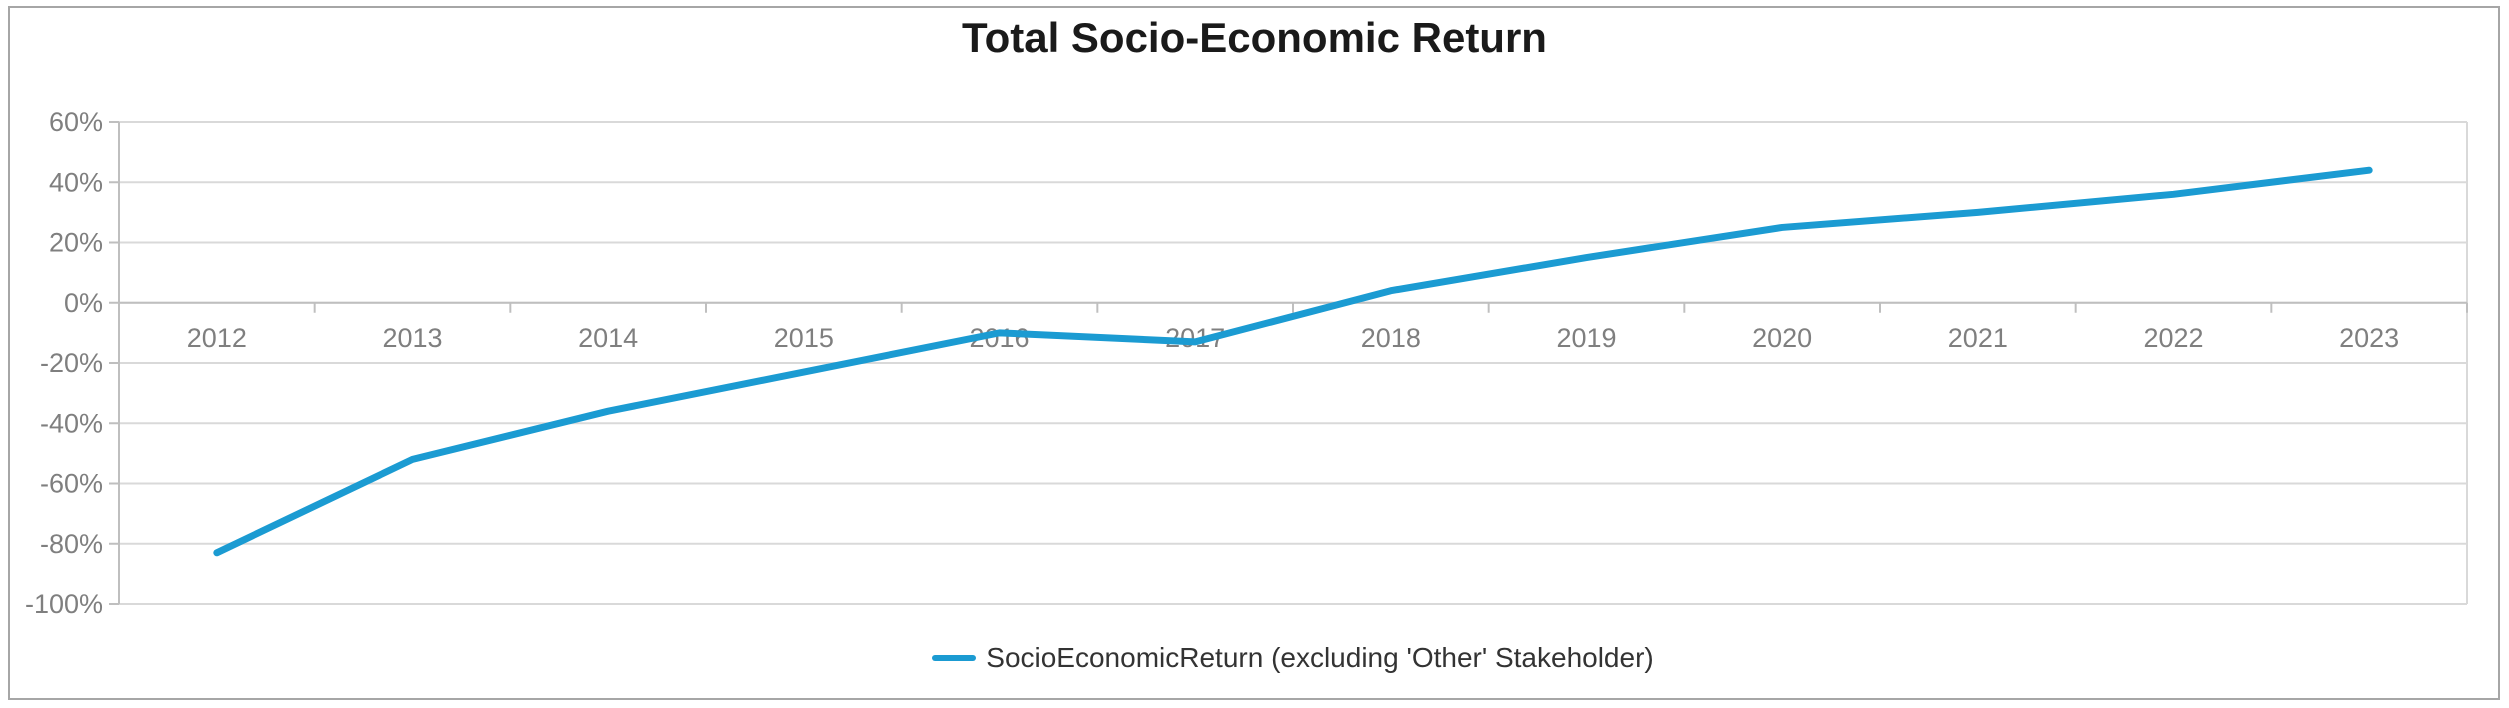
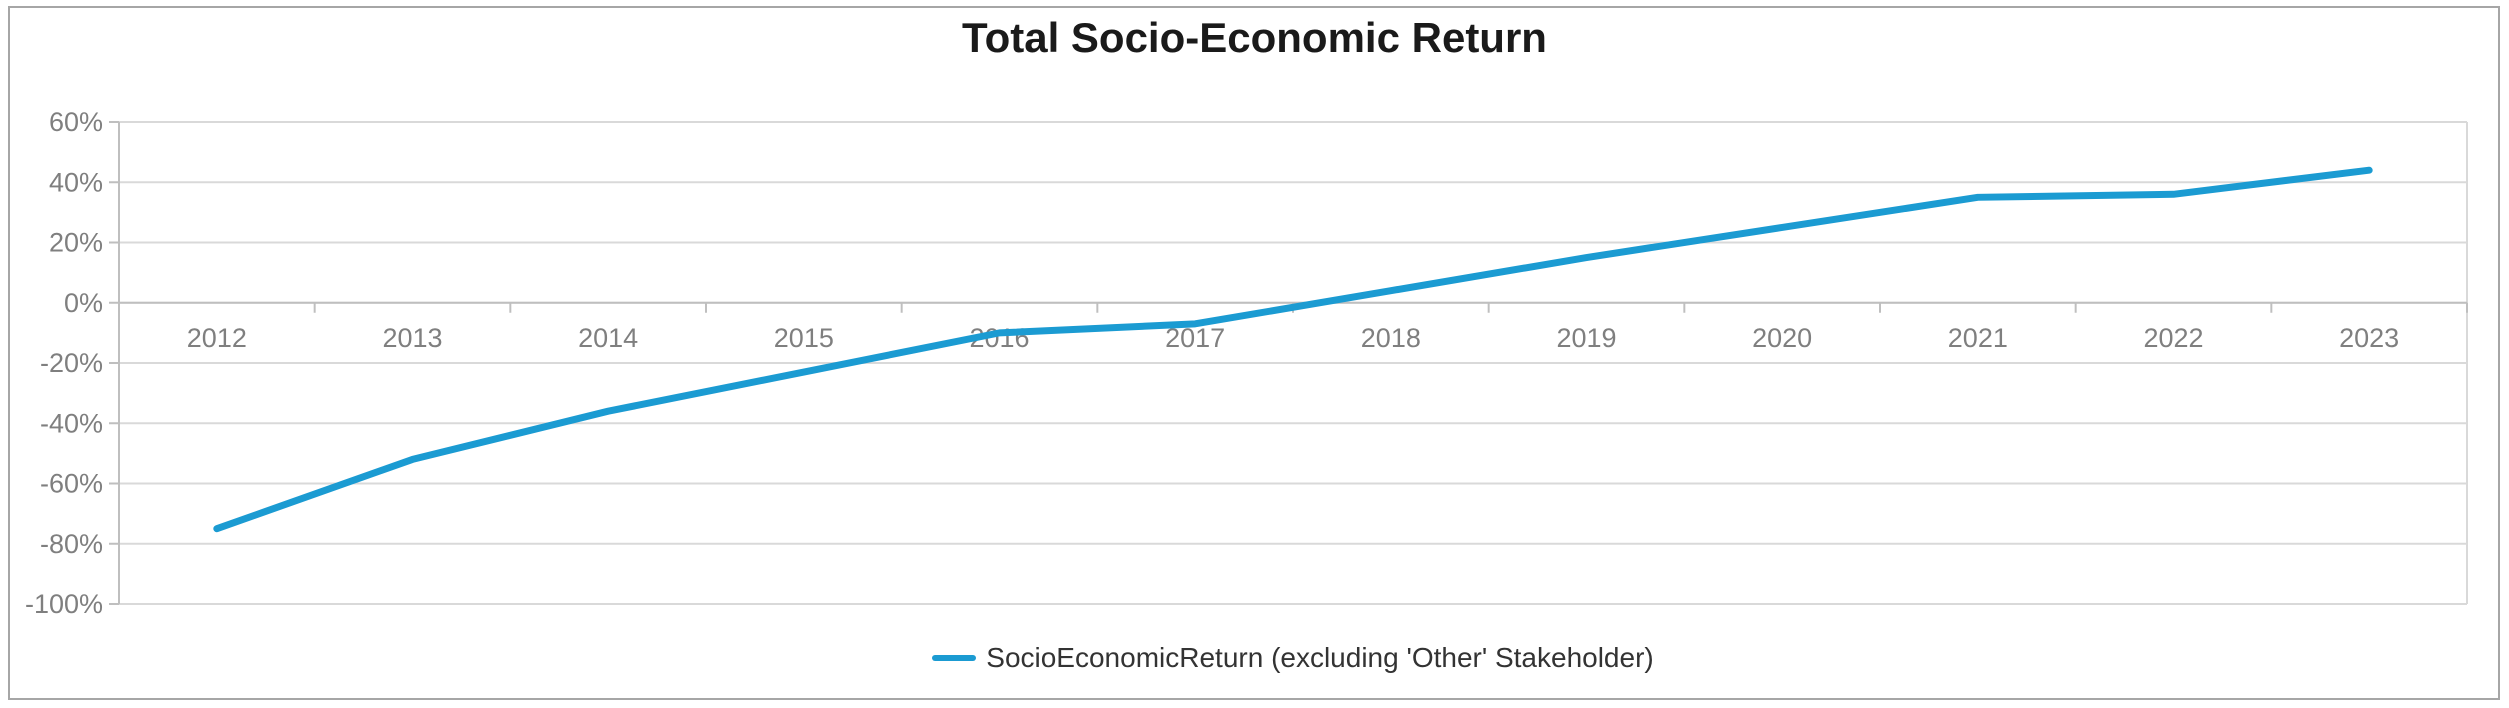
2012: -83% -> -75%
2017: -13% -> -7%
2021: 30% -> 35%
